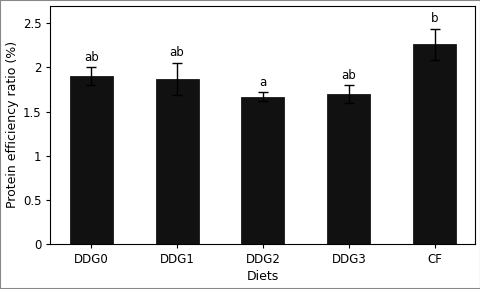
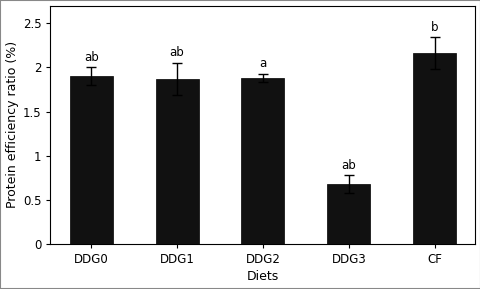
DDG2: 1.67 -> 1.88
DDG3: 1.70 -> 0.68
CF: 2.26 -> 2.16
